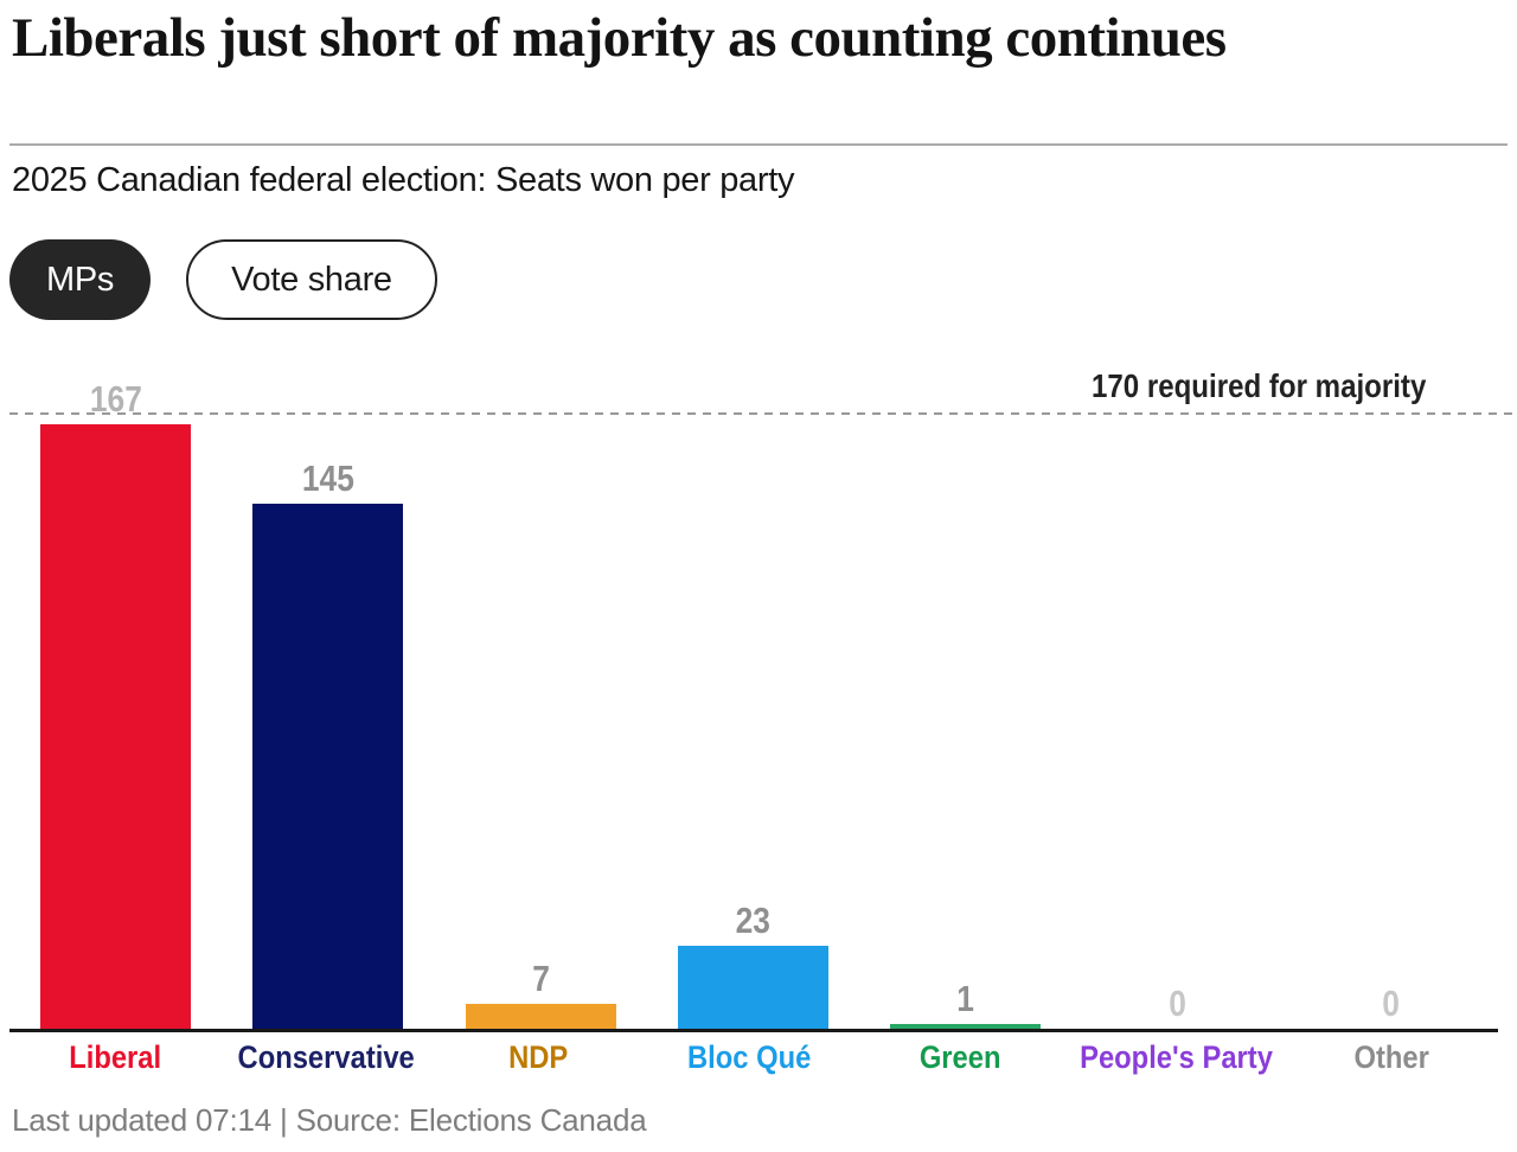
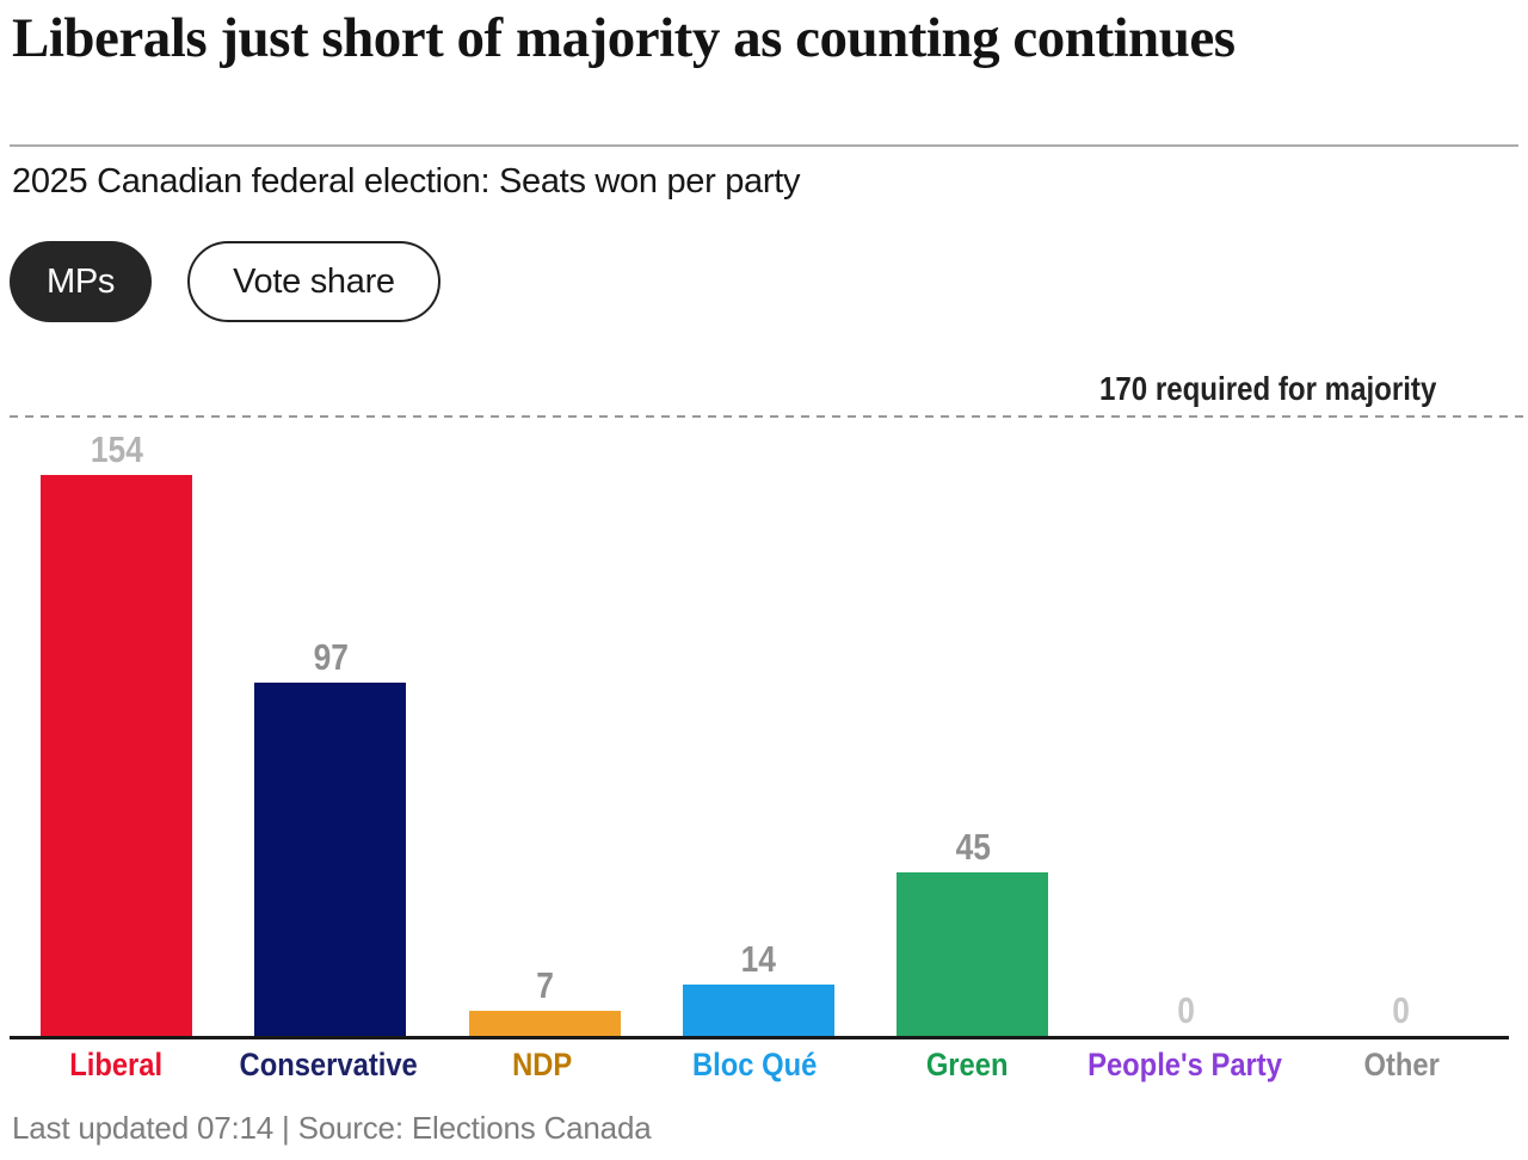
Liberal: 167 -> 154
Conservative: 145 -> 97
Bloc Qué: 23 -> 14
Green: 1 -> 45
